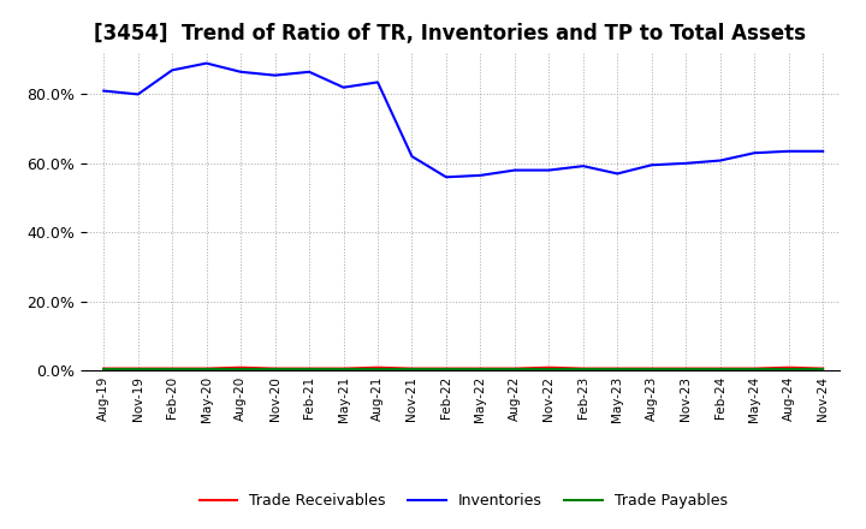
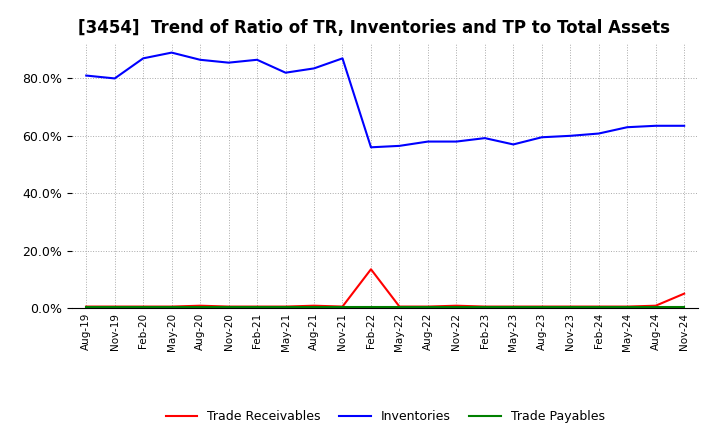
Inventories/Nov-21: 62.0% -> 87.0%
Trade Receivables/Feb-22: 0.5% -> 13.5%
Trade Receivables/Nov-24: 0.5% -> 5.0%
